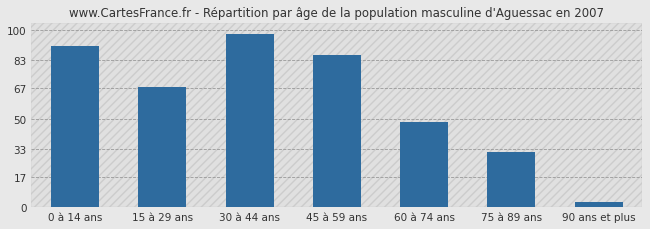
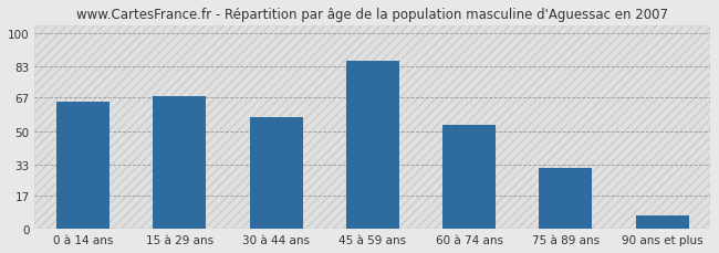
0 à 14 ans: 91 -> 65
30 à 44 ans: 98 -> 57
60 à 74 ans: 48 -> 53
90 ans et plus: 3 -> 7
